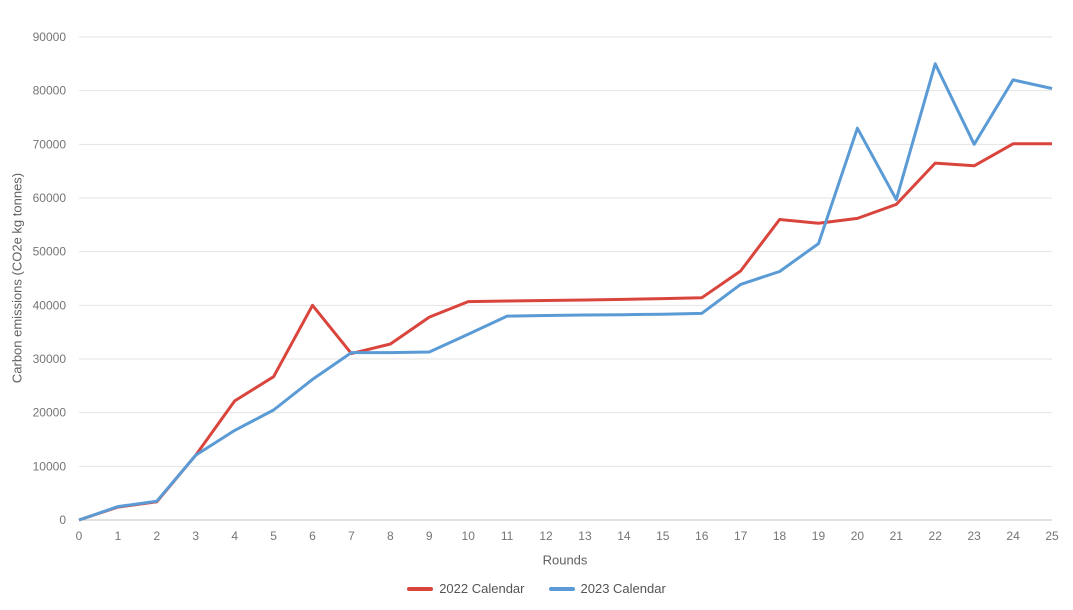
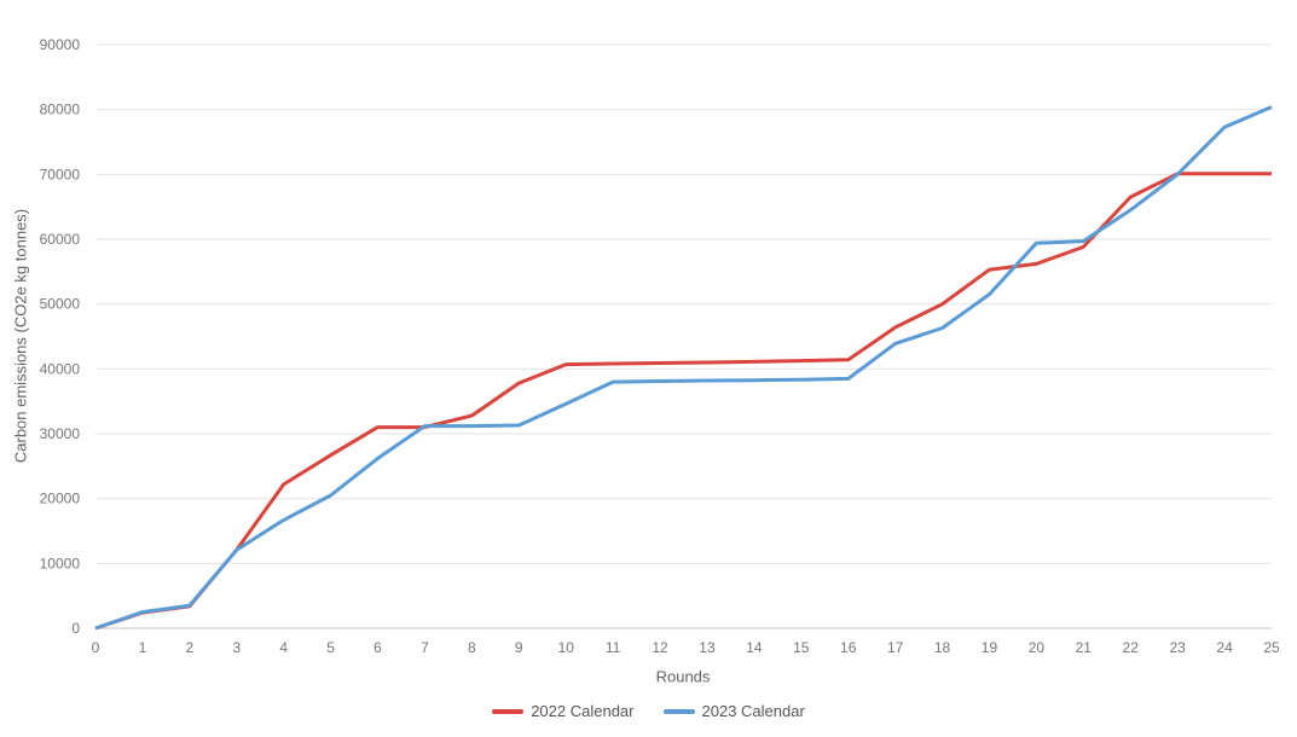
2022 Calendar/6: 40000 -> 31000
2022 Calendar/18: 56000 -> 50000
2023 Calendar/20: 73000 -> 59000
2023 Calendar/22: 85000 -> 64000
2022 Calendar/23: 66000 -> 70000
2023 Calendar/24: 82000 -> 77000
